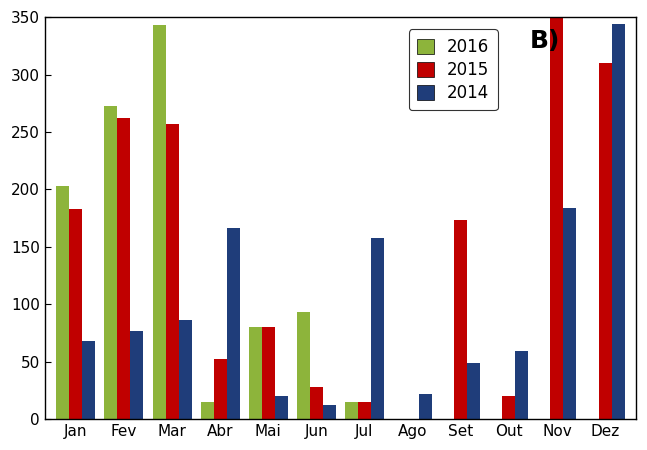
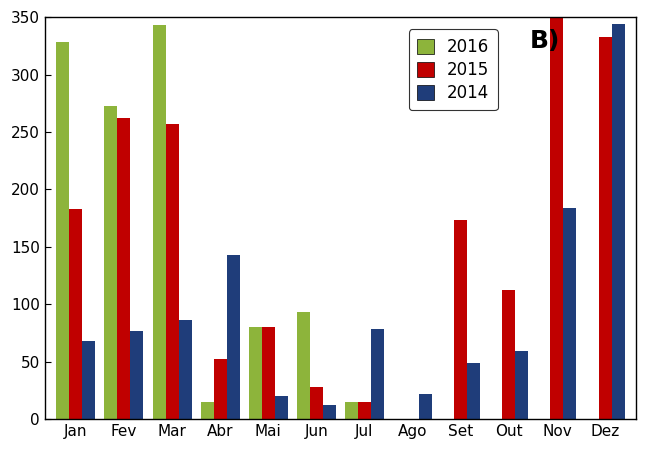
2016/Jan: 203 -> 328
2014/Abr: 166 -> 143
2014/Jul: 158 -> 78
2015/Out: 20 -> 112
2015/Dez: 310 -> 333
